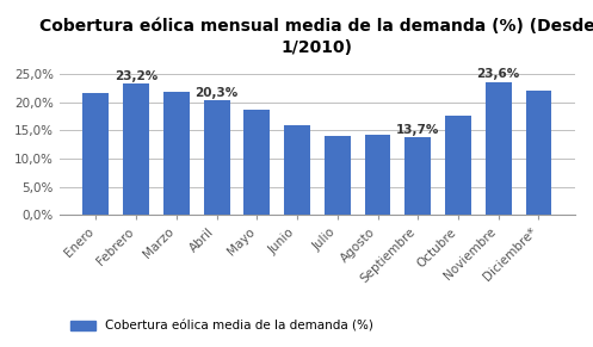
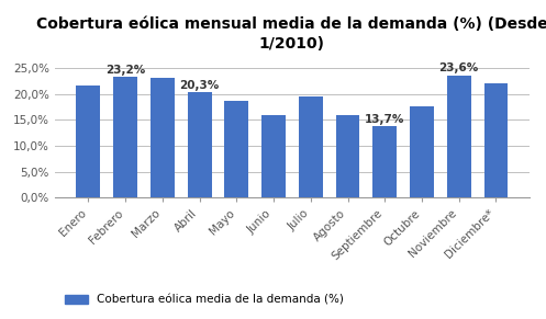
Marzo: 21,8% -> 23,0%
Julio: 14,1% -> 19,5%
Agosto: 14,3% -> 16,0%
